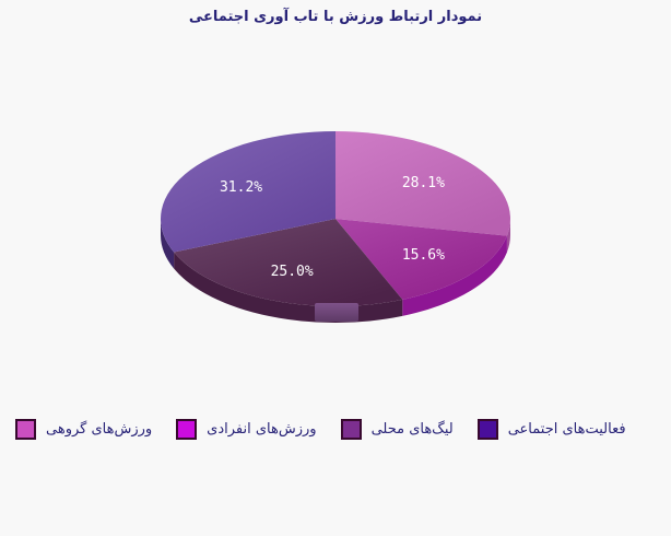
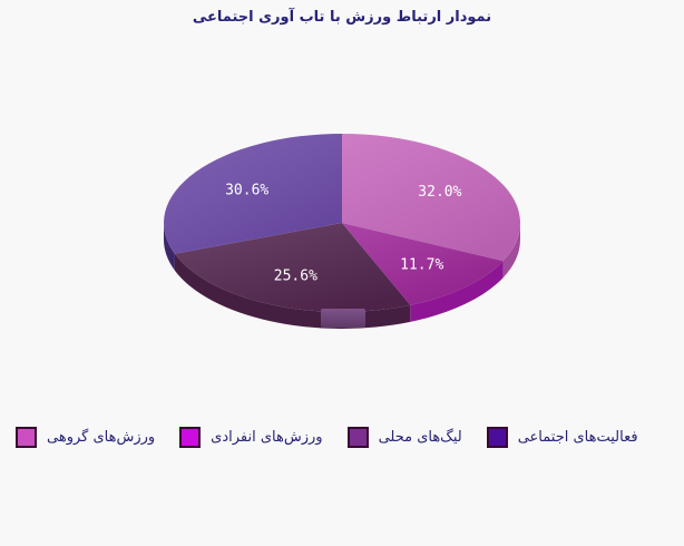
ورزش‌های گروهی: 28.1% -> 32.0%
ورزش‌های انفرادی: 15.6% -> 11.7%
لیگ‌های محلی: 25.0% -> 25.6%
فعالیت‌های اجتماعی: 31.2% -> 30.6%
